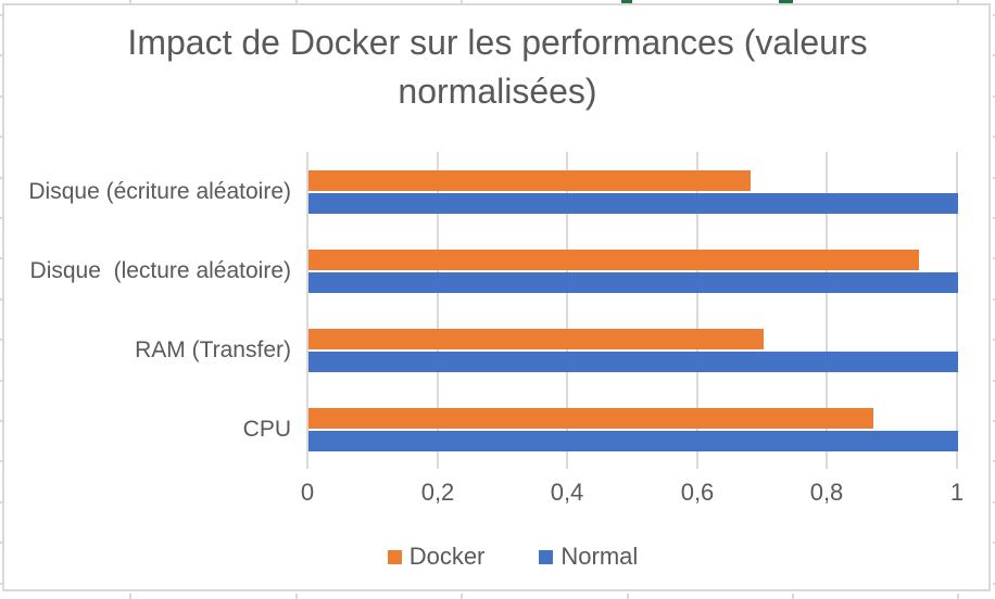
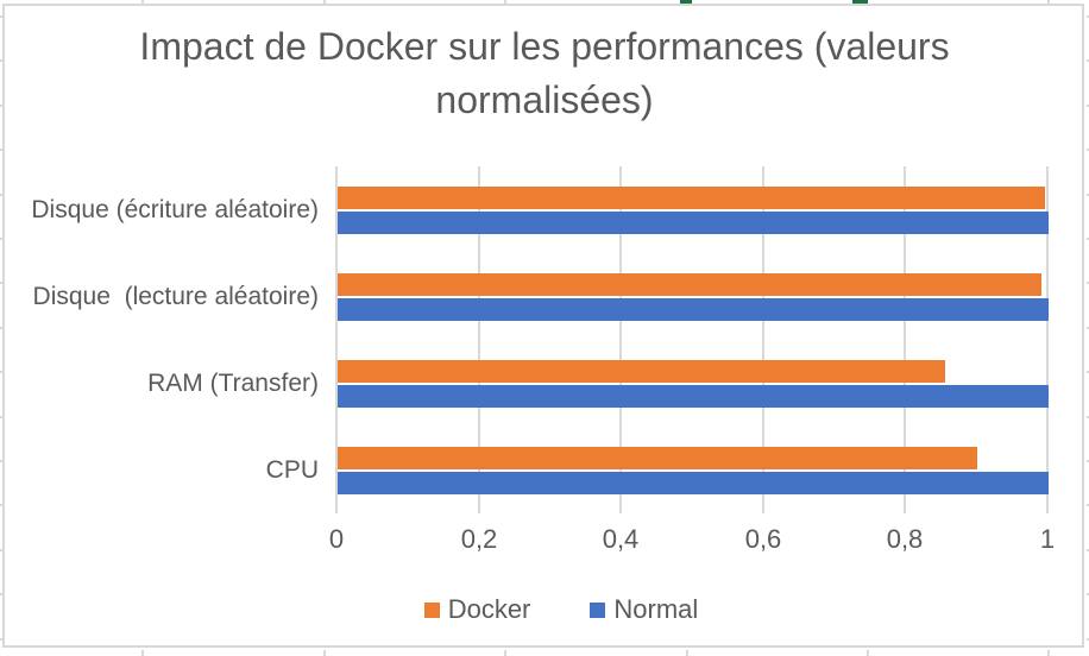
Docker/Disque (écriture aléatoire): 0,68 -> 0,99
Docker/Disque (lecture aléatoire): 0,94 -> 0,99
Docker/RAM (Transfer): 0,70 -> 0,85
Docker/CPU: 0,87 -> 0,90
